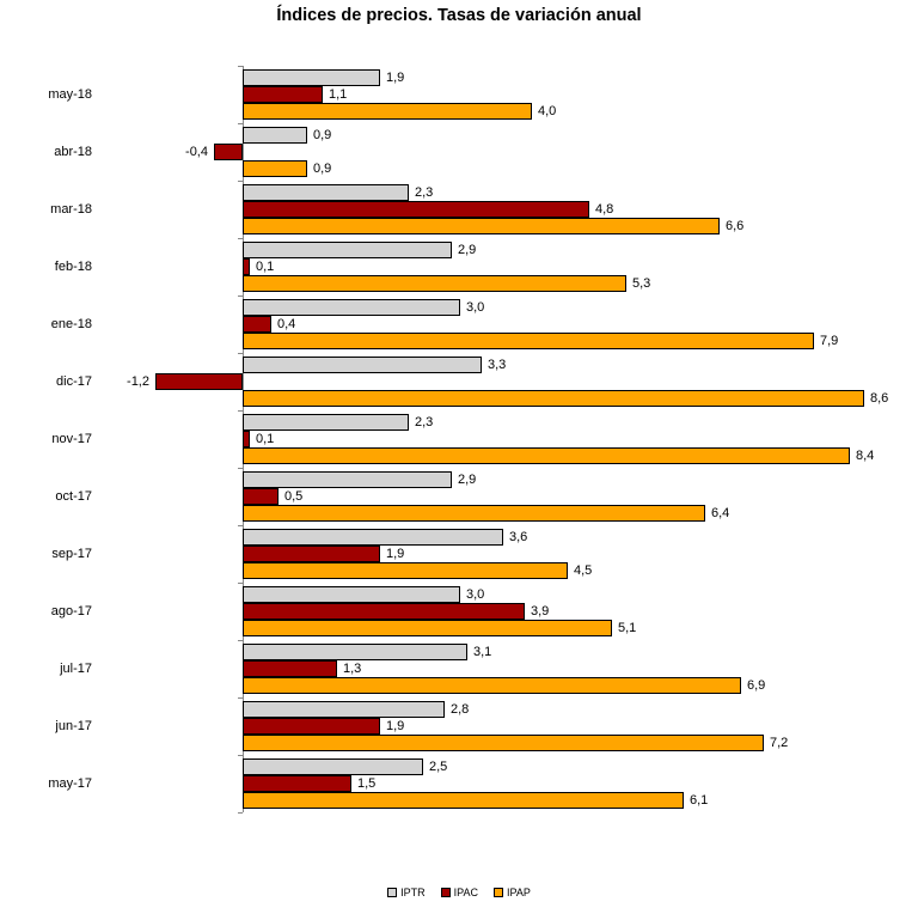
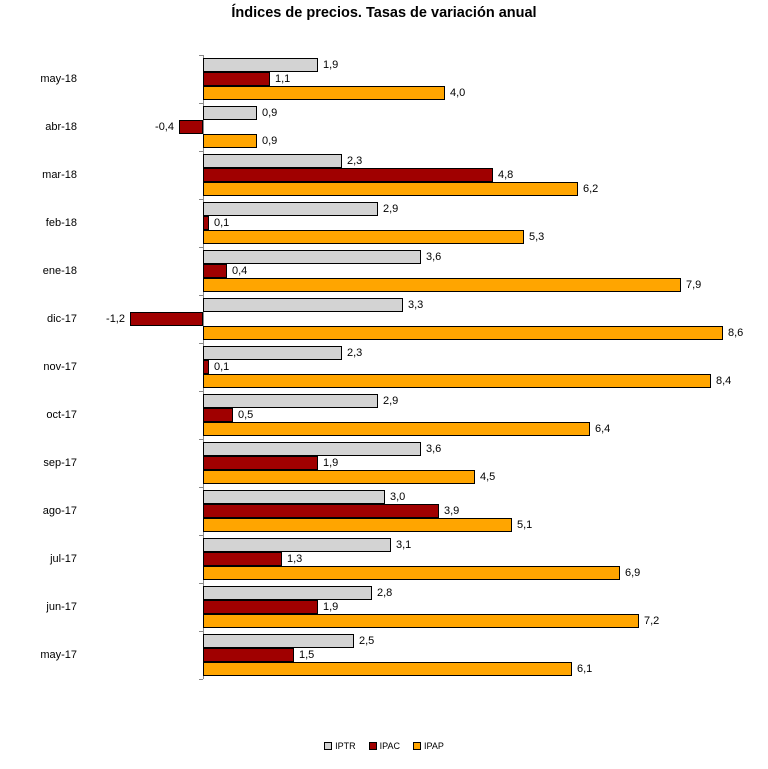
IPAP/mar-18: 6,6 -> 6,2
IPTR/ene-18: 3,0 -> 3,6
